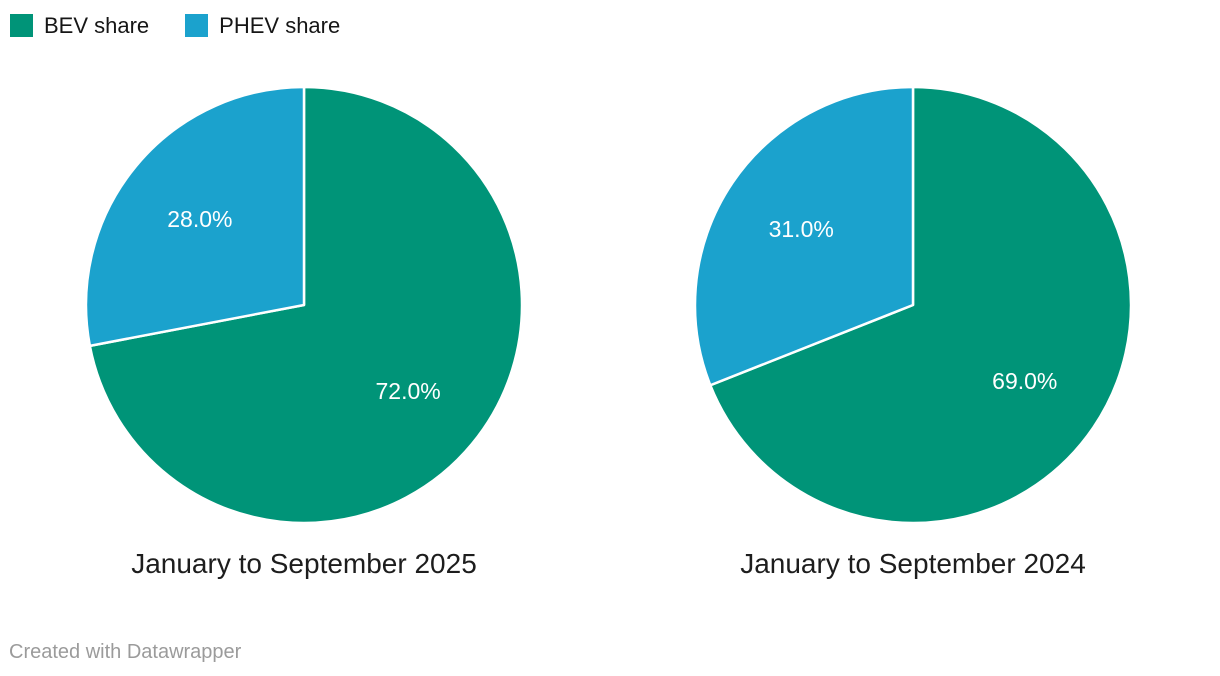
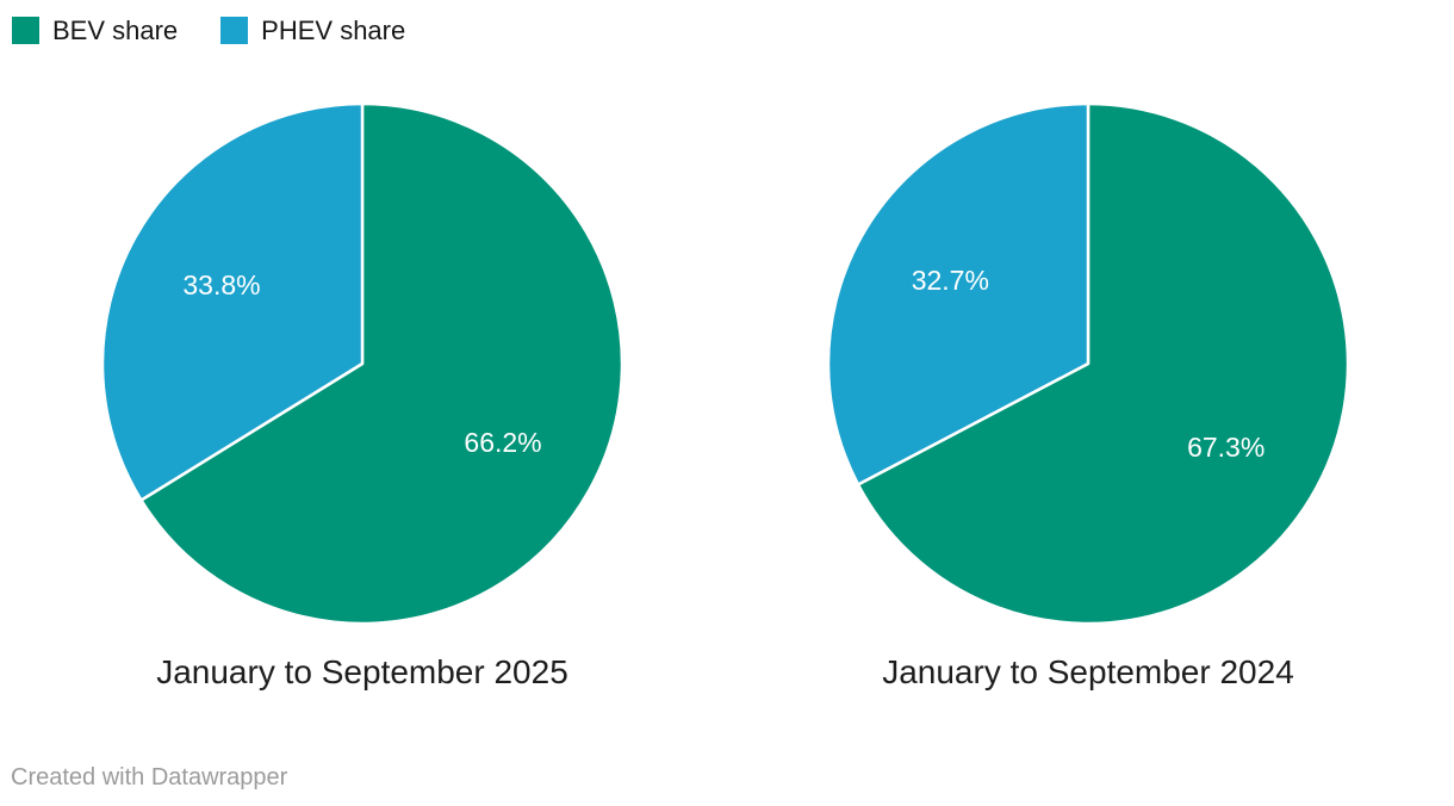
January to September 2025/BEV share: 72.0% -> 66.2%
January to September 2025/PHEV share: 28.0% -> 33.8%
January to September 2024/BEV share: 69.0% -> 67.3%
January to September 2024/PHEV share: 31.0% -> 32.7%
